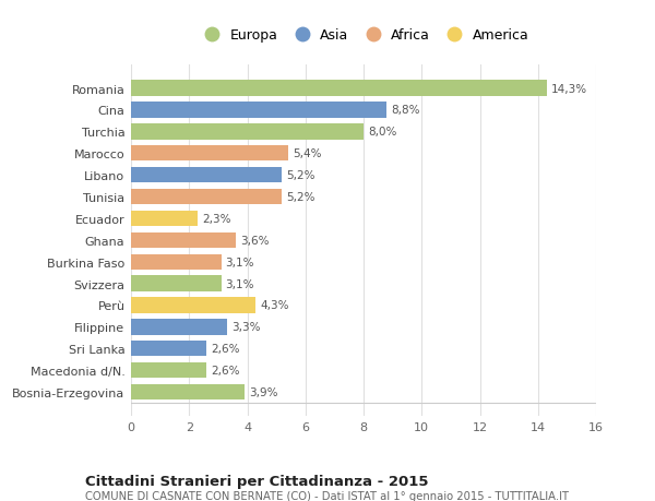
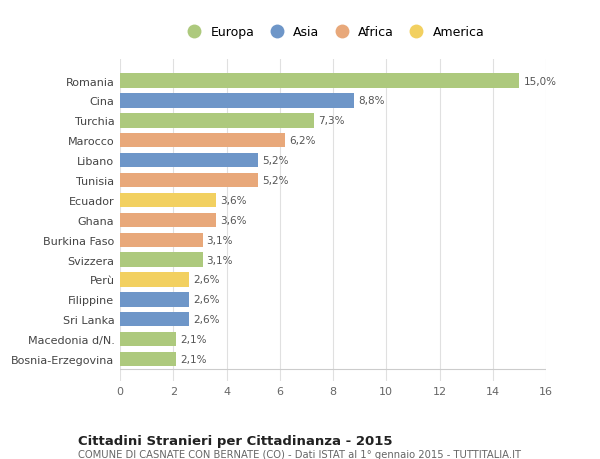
Romania: 14,3% -> 15,0%
Turchia: 8,0% -> 7,3%
Marocco: 5,4% -> 6,2%
Ecuador: 2,3% -> 3,6%
Perù: 4,3% -> 2,6%
Filippine: 3,3% -> 2,6%
Macedonia d/N.: 2,6% -> 2,1%
Bosnia-Erzegovina: 3,9% -> 2,1%
